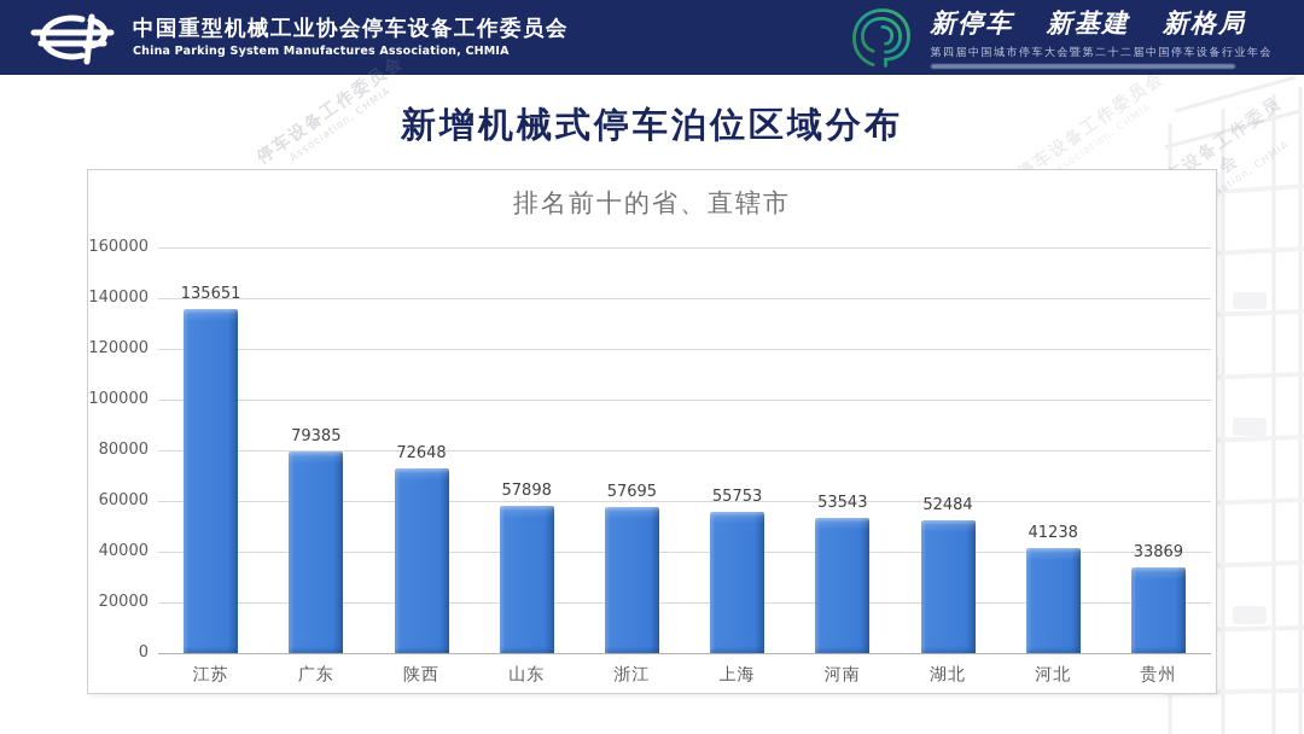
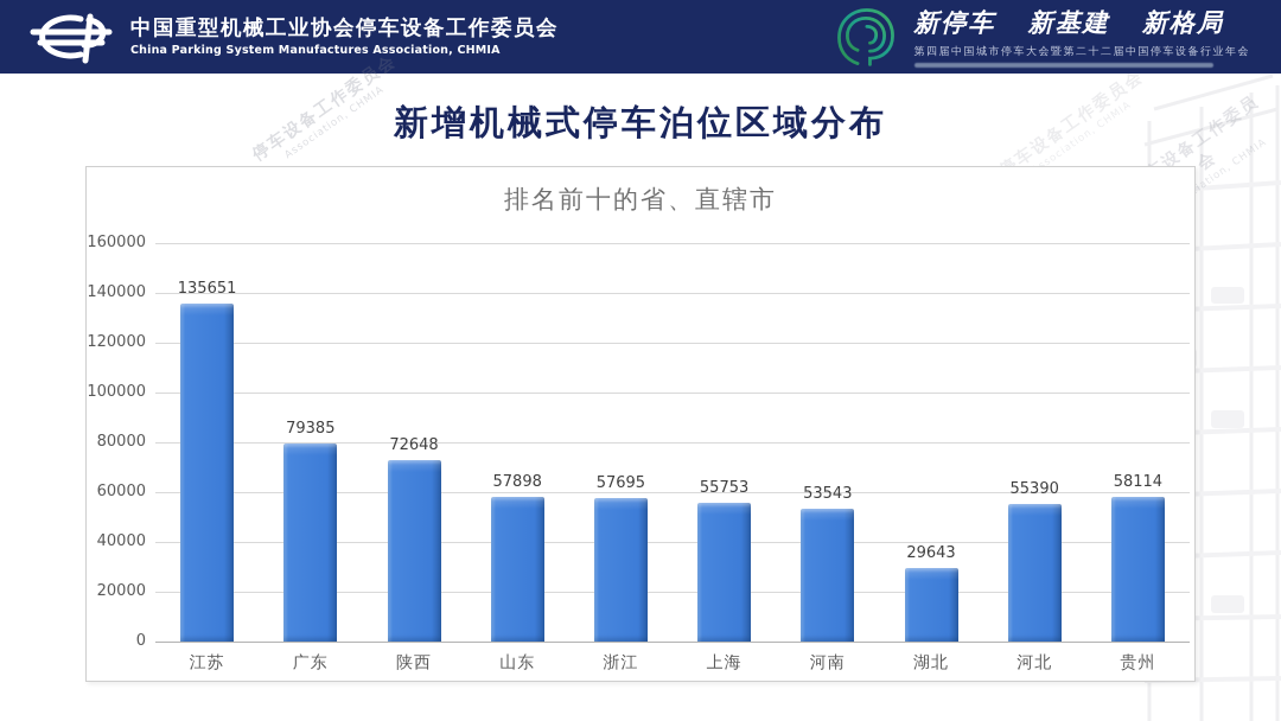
湖北: 52484 -> 29643
河北: 41238 -> 55390
贵州: 33869 -> 58114
